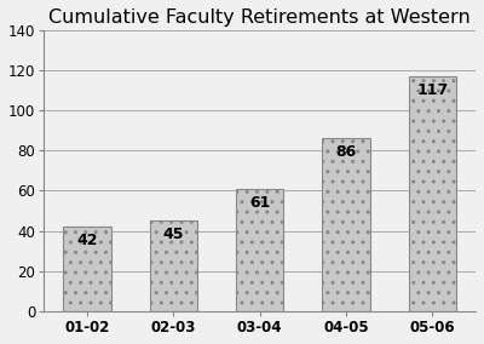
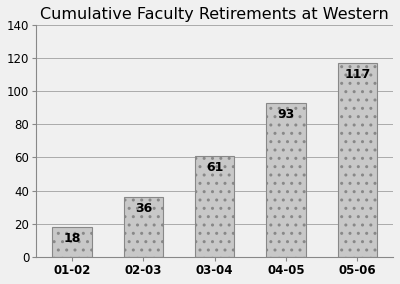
01-02: 42 -> 18
02-03: 45 -> 36
04-05: 86 -> 93
